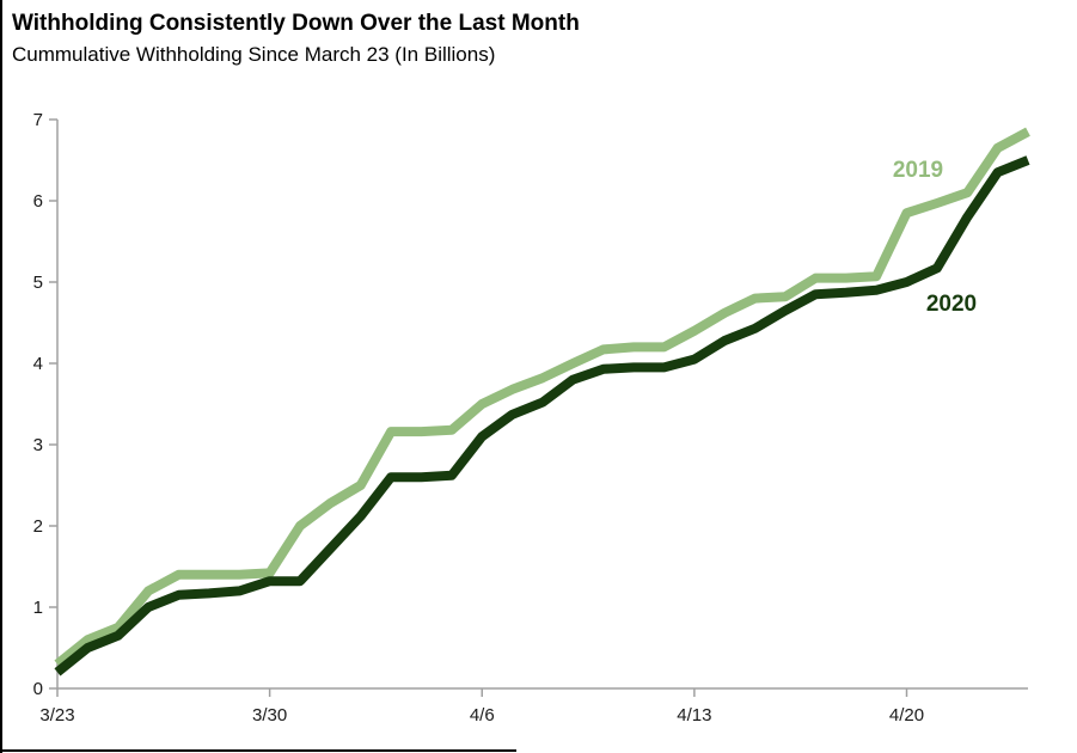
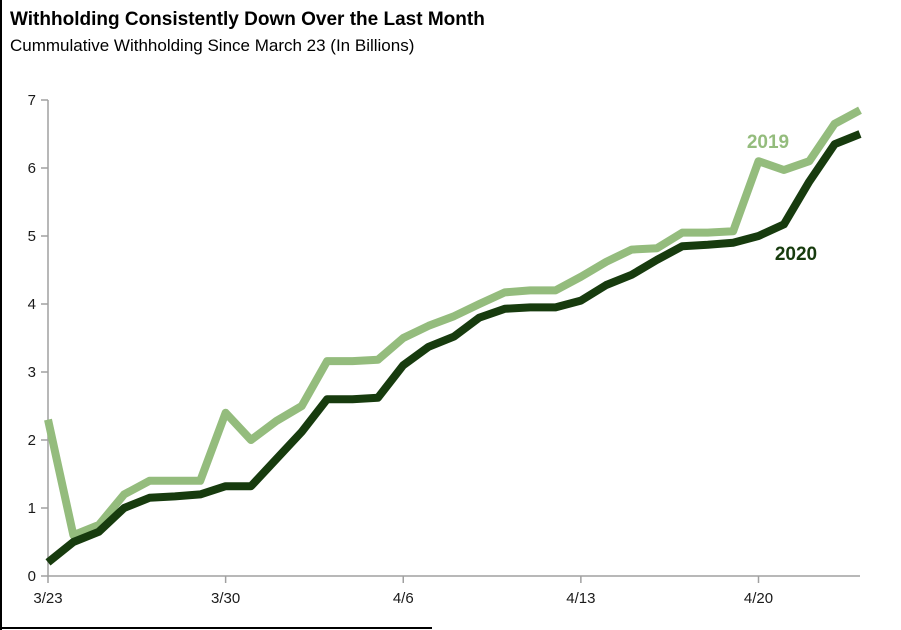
2019/3/23: 0.3 -> 2.3
2019/3/30: 1.4 -> 2.4
2019/4/20: 5.8 -> 6.1
